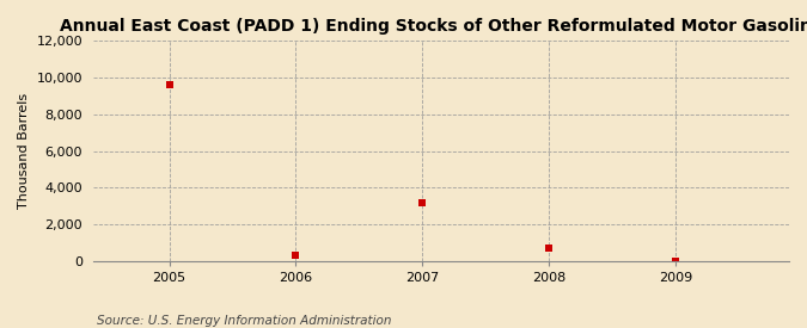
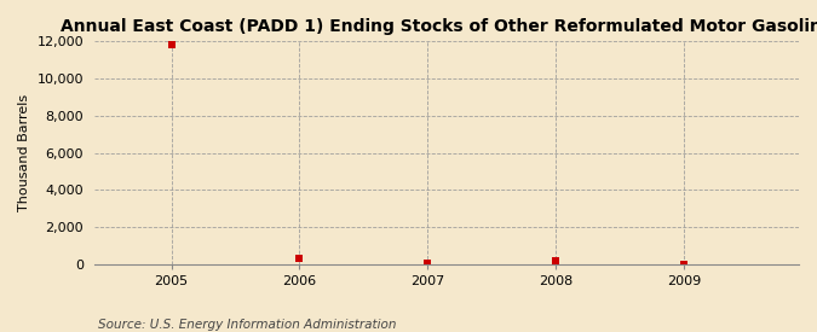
2005: 9,600 -> 11,800
2007: 3,200 -> 0
2008: 700 -> 200
